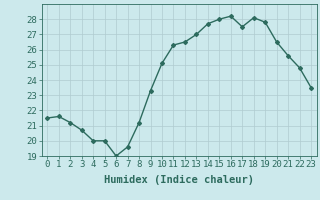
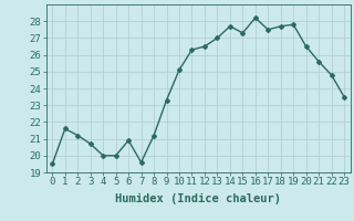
0: 21.5 -> 19.5
6: 19.0 -> 20.9
15: 28.0 -> 27.3
18: 28.1 -> 27.7
